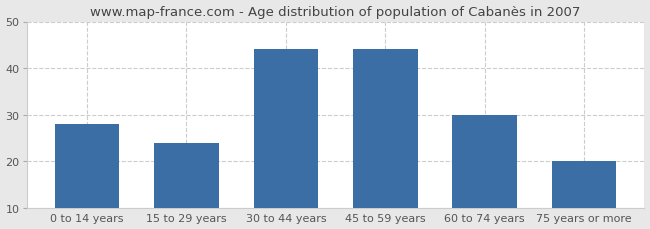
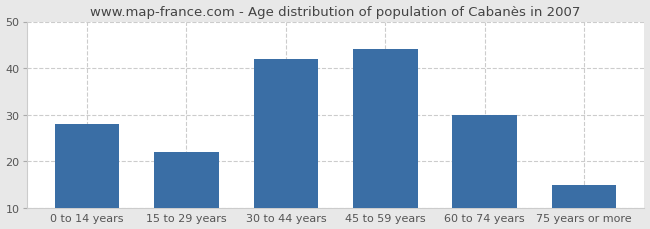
15 to 29 years: 24 -> 22
30 to 44 years: 44 -> 42
75 years or more: 20 -> 15
